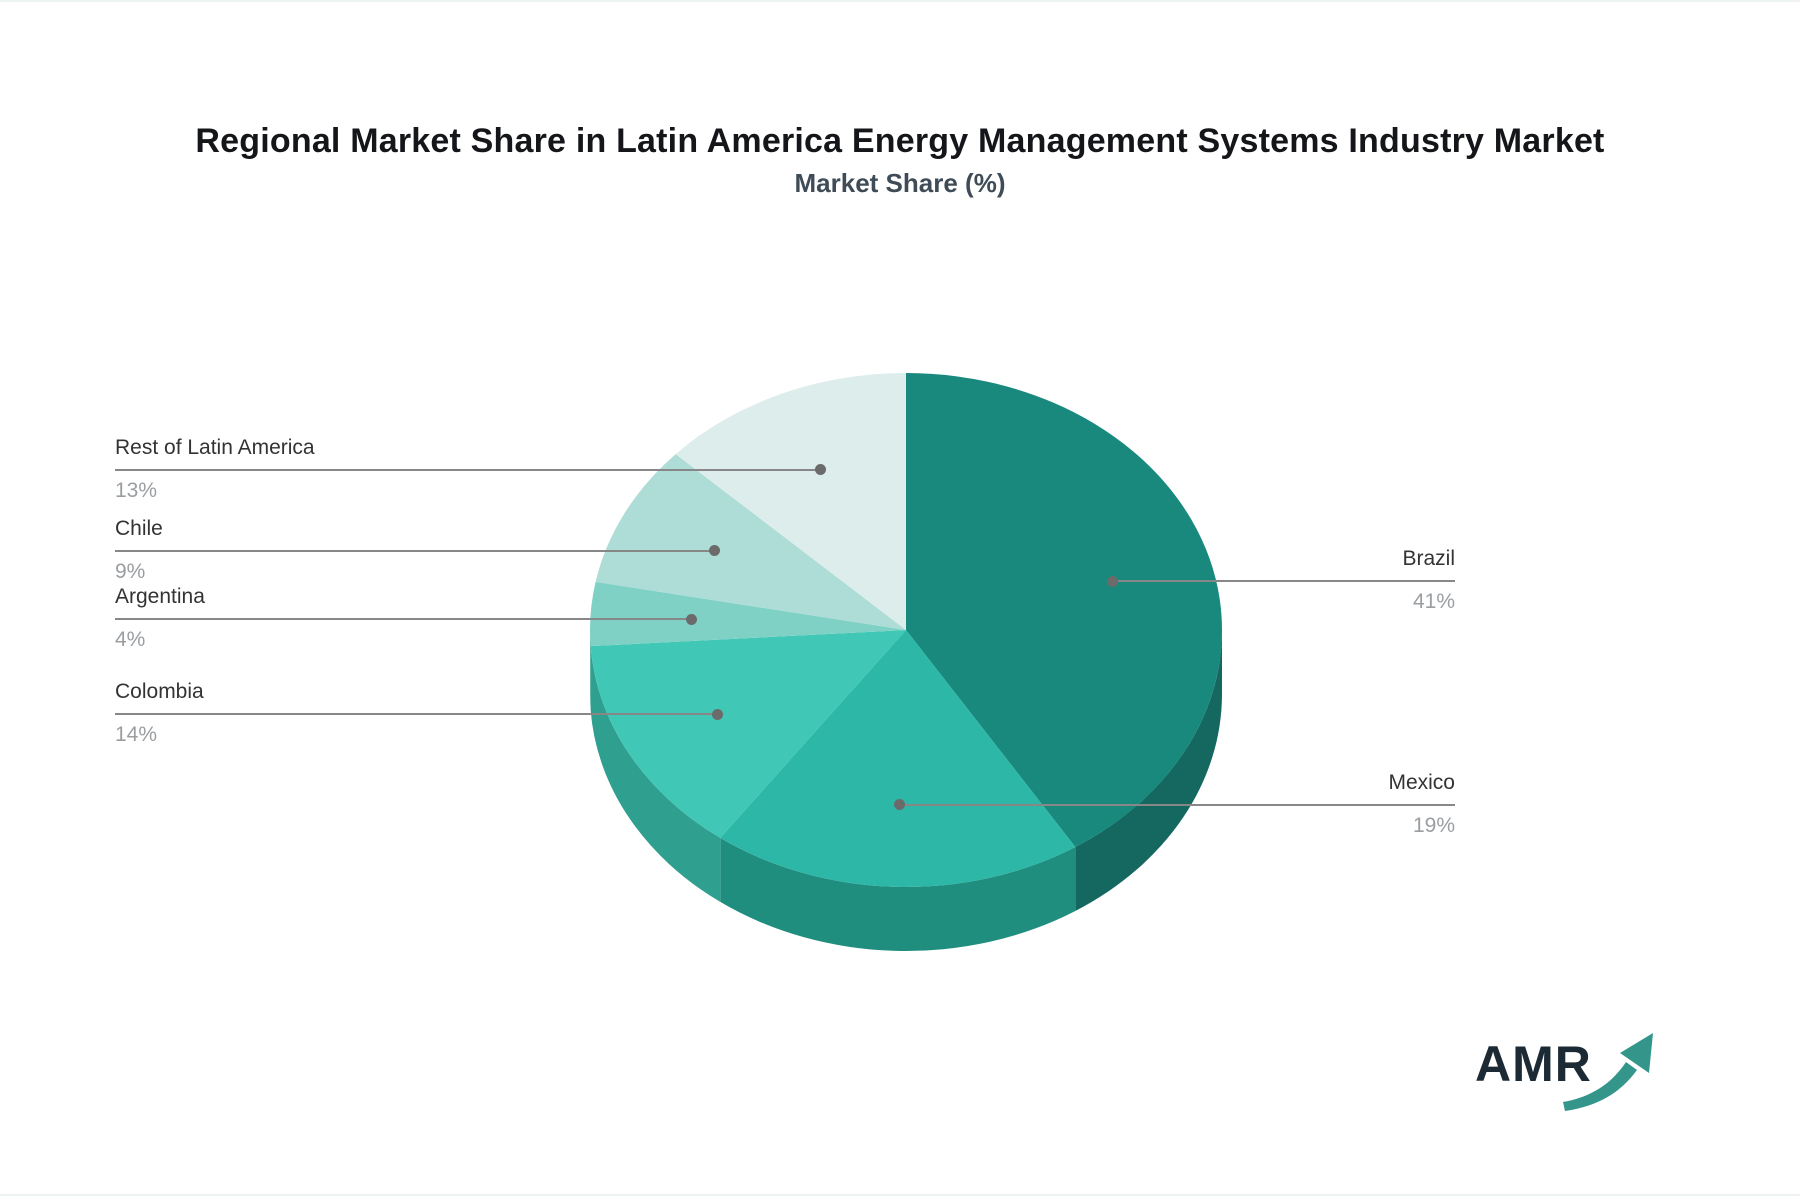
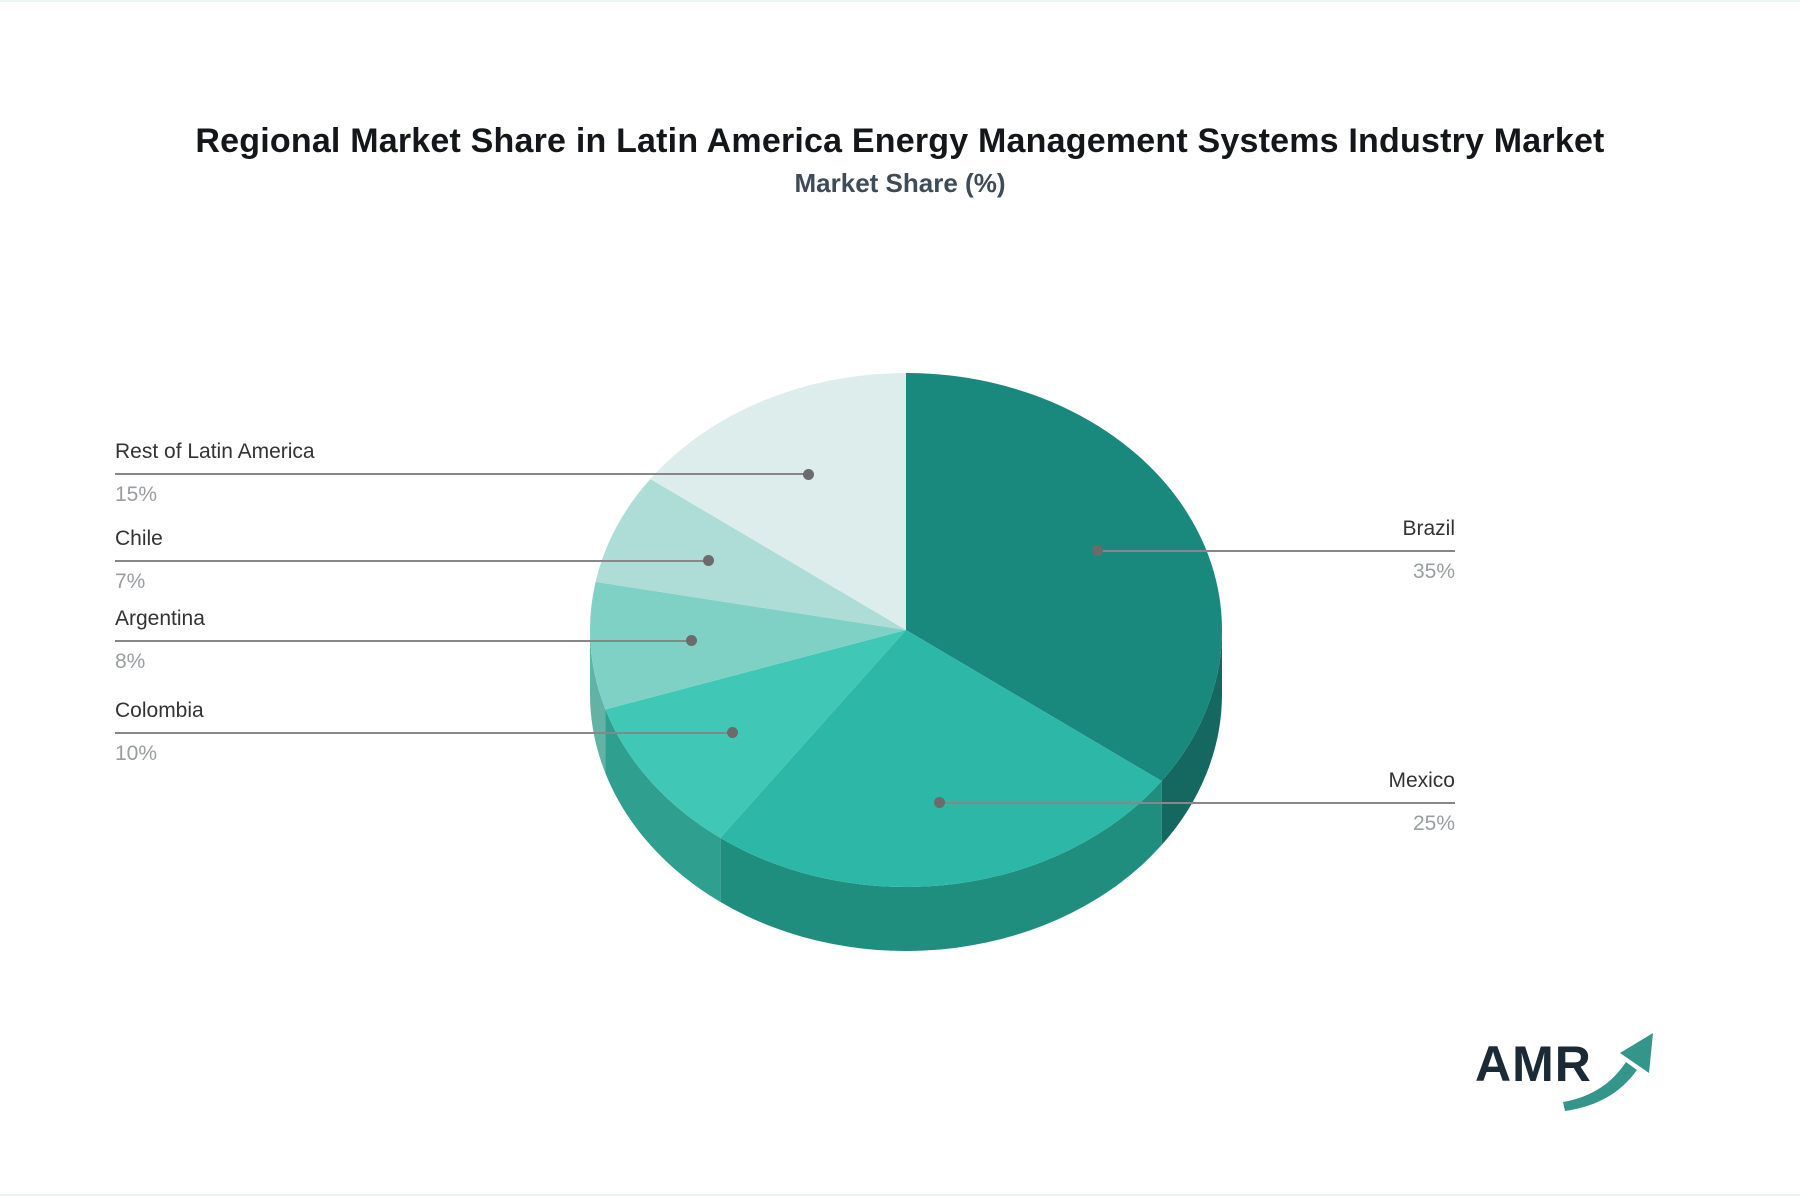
Brazil: 41% -> 35%
Mexico: 19% -> 25%
Colombia: 14% -> 10%
Argentina: 4% -> 8%
Chile: 9% -> 7%
Rest of Latin America: 13% -> 15%
